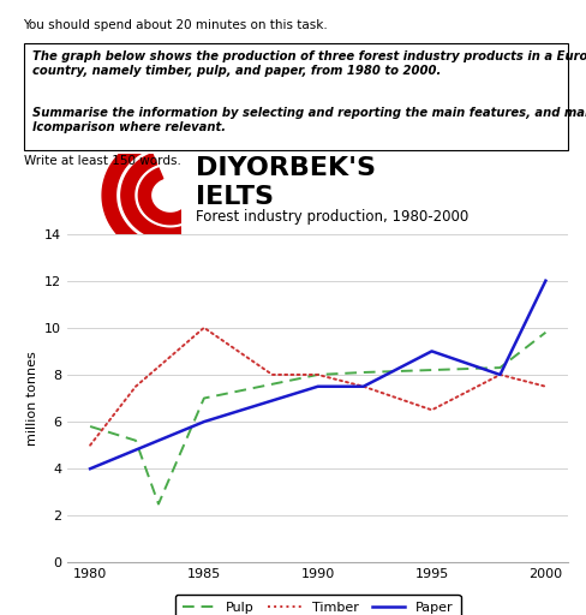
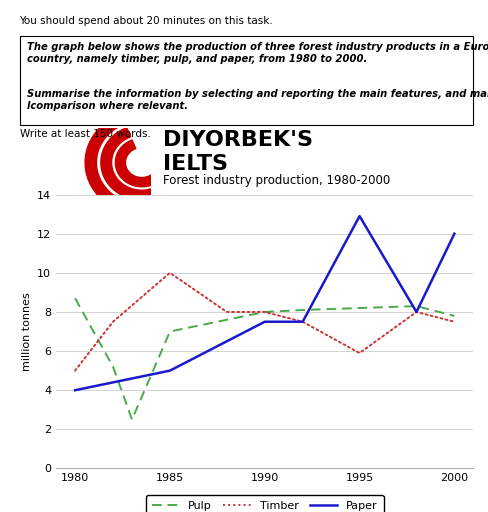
Pulp/1980: 5.8 -> 8.7
Paper/1985: 6.0 -> 5.0
Timber/1995: 6.5 -> 5.9
Paper/1995: 9.0 -> 12.9
Pulp/2000: 9.8 -> 7.8
